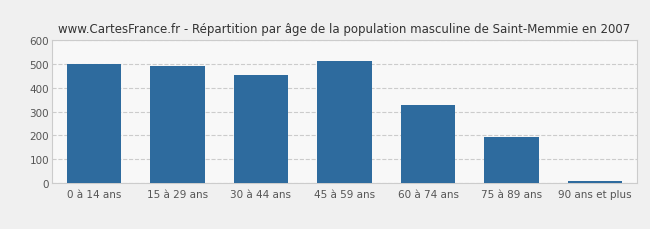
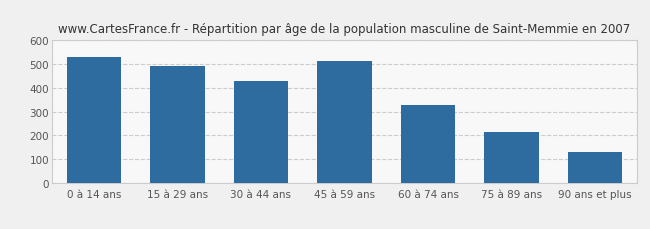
0 à 14 ans: 500 -> 530
30 à 44 ans: 453 -> 430
75 à 89 ans: 192 -> 215
90 ans et plus: 10 -> 130
